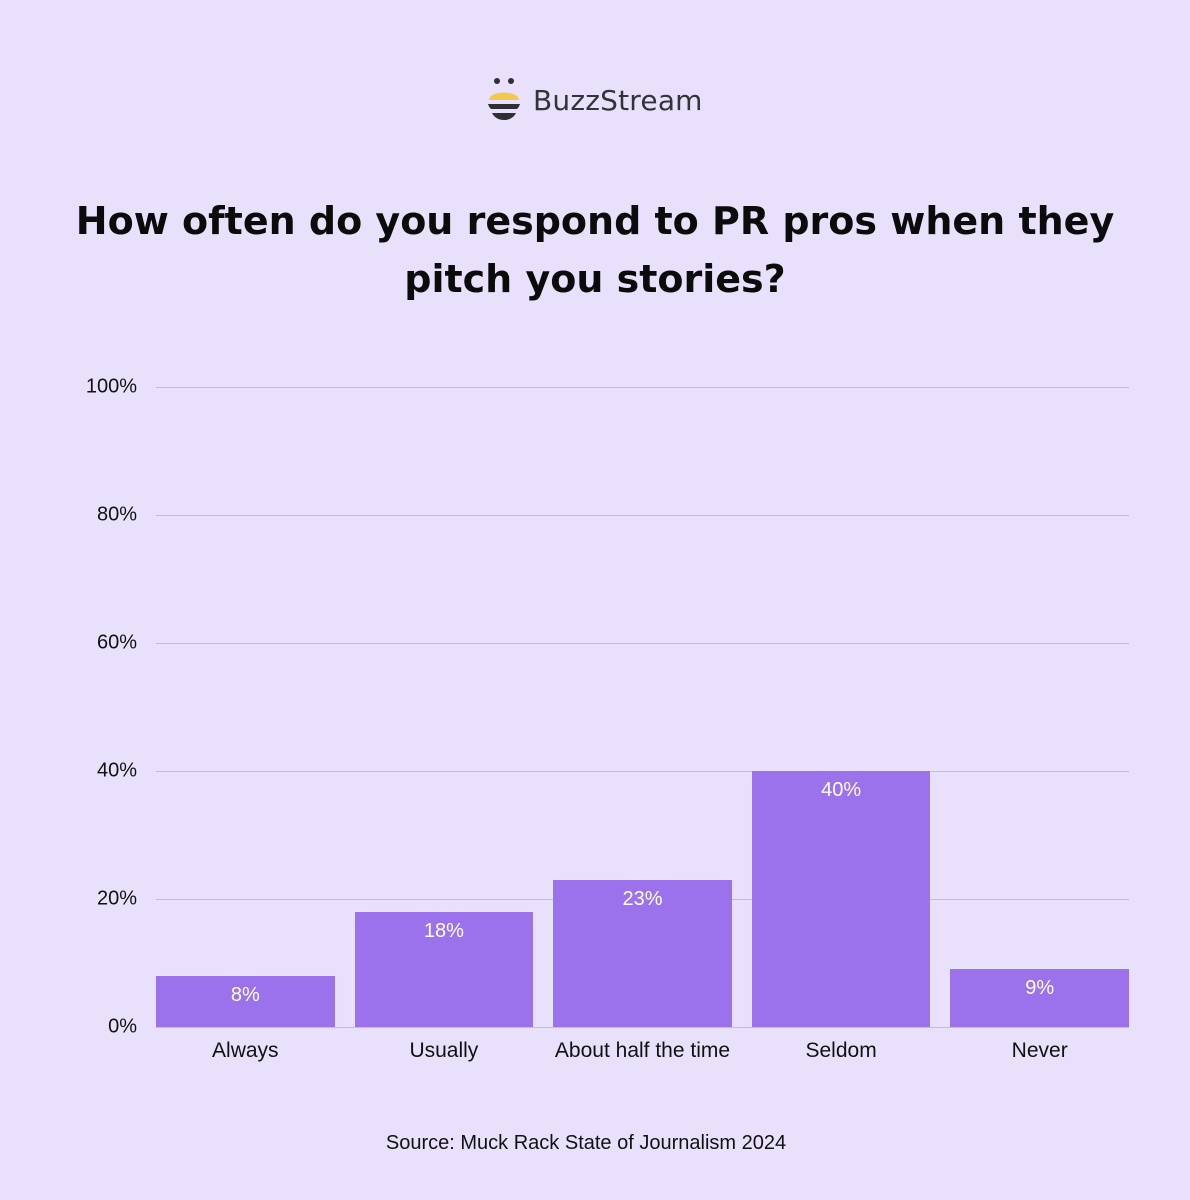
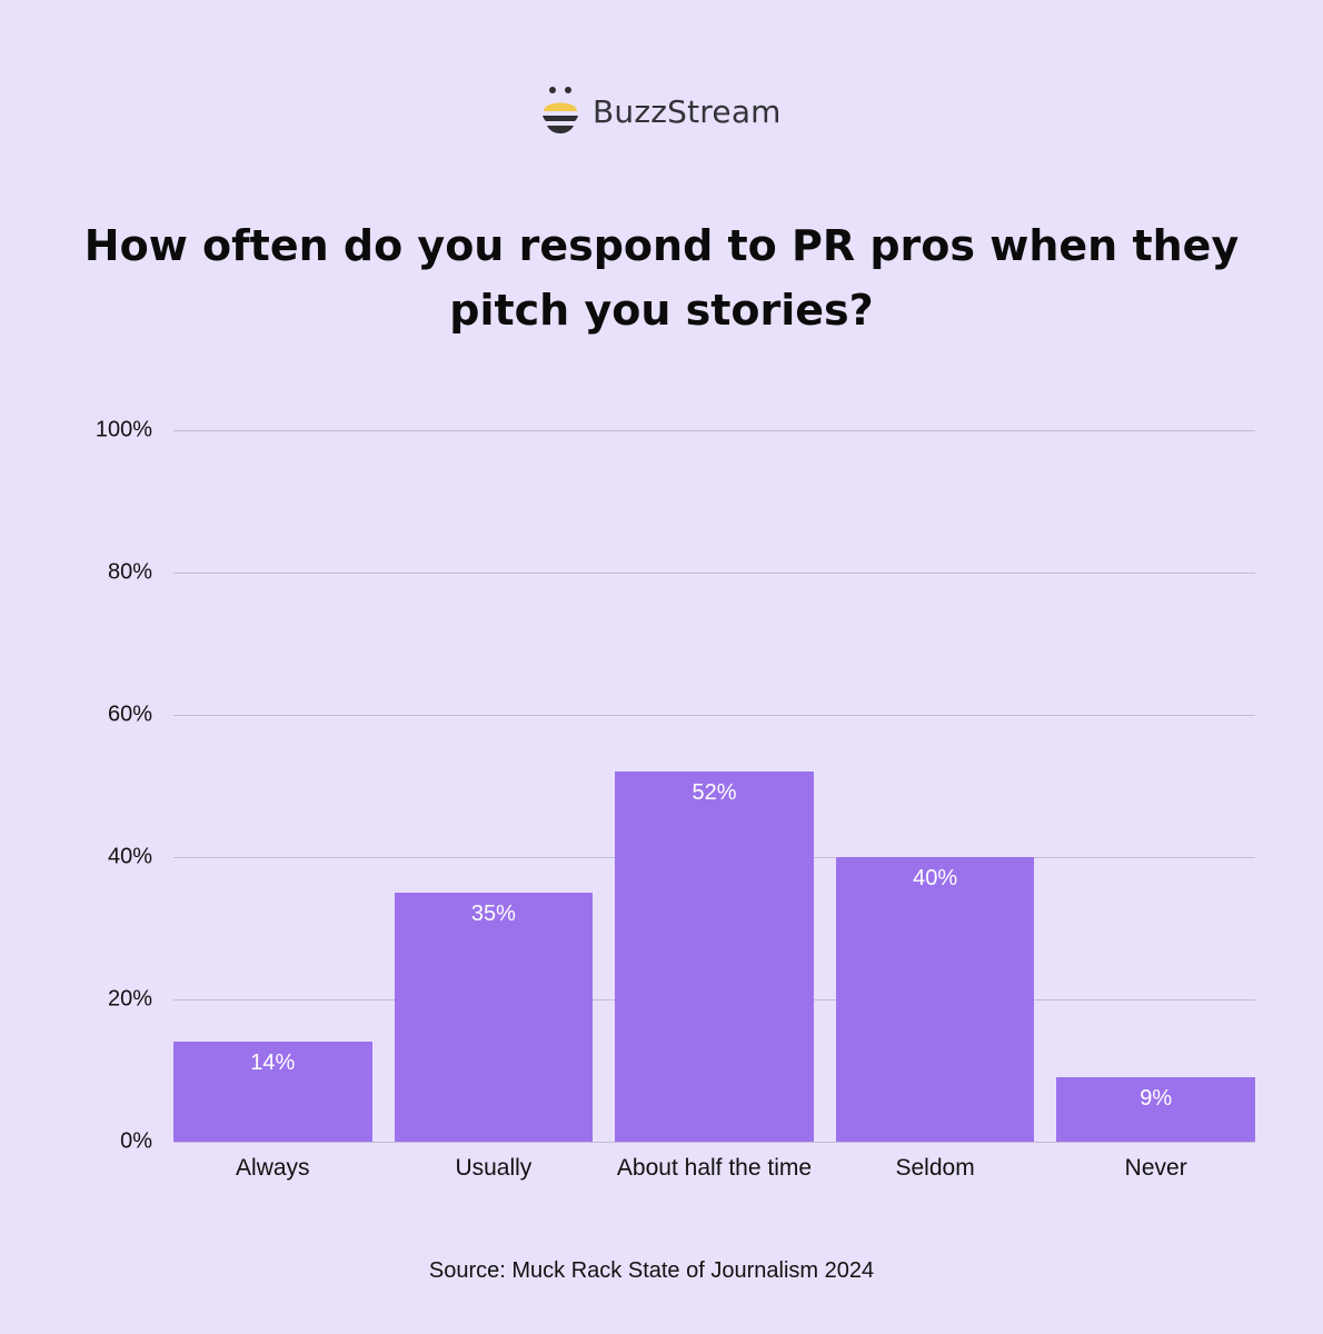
Always: 8% -> 14%
Usually: 18% -> 35%
About half the time: 23% -> 52%
